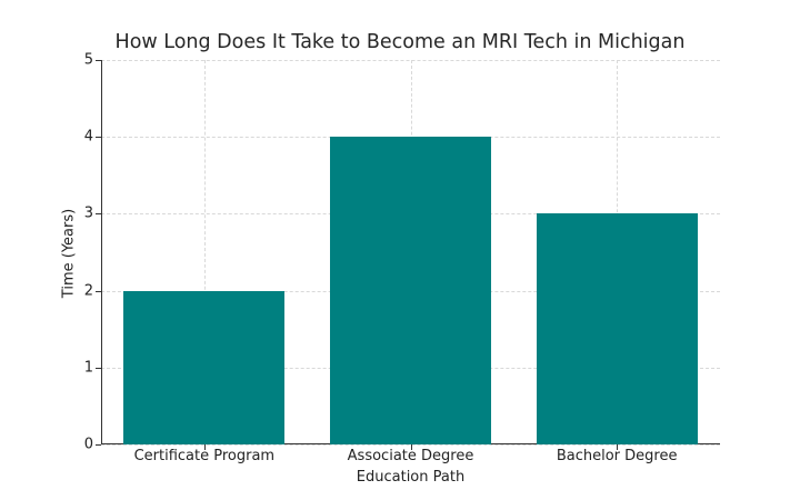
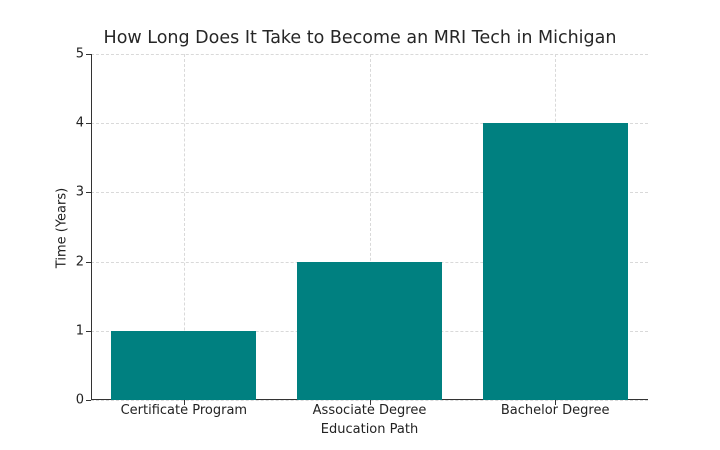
Certificate Program: 2 -> 1
Associate Degree: 4 -> 2
Bachelor Degree: 3 -> 4
